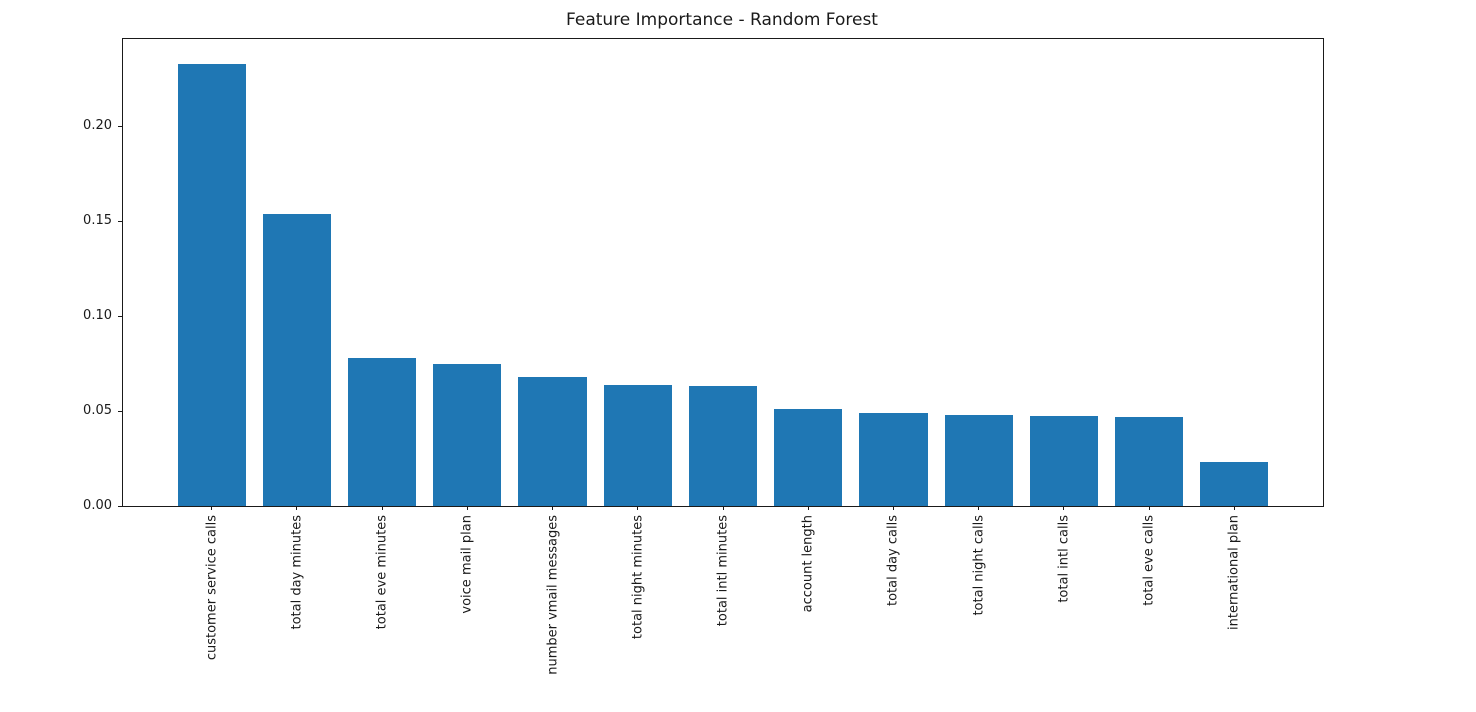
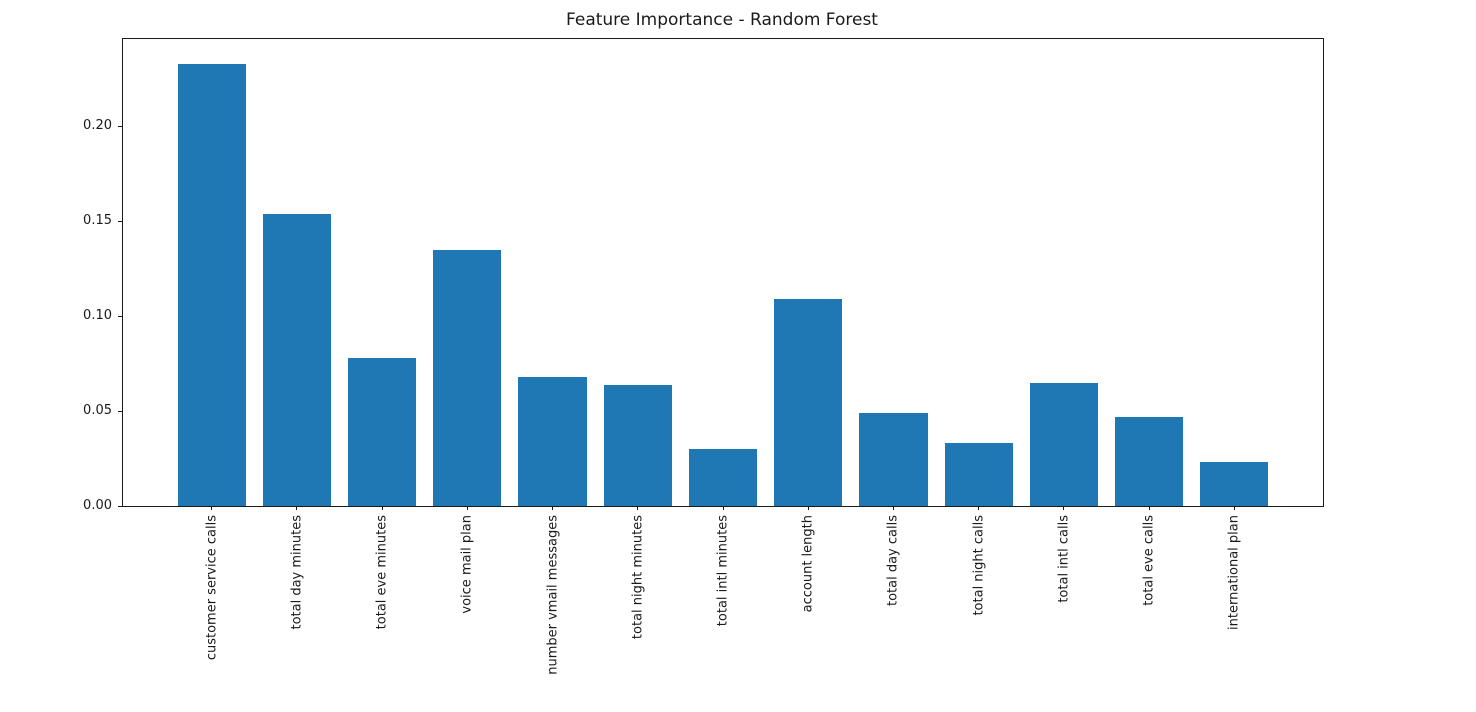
voice mail plan: 0.075 -> 0.135
total intl minutes: 0.063 -> 0.030
account length: 0.051 -> 0.109
total night calls: 0.048 -> 0.033
total intl calls: 0.048 -> 0.065
